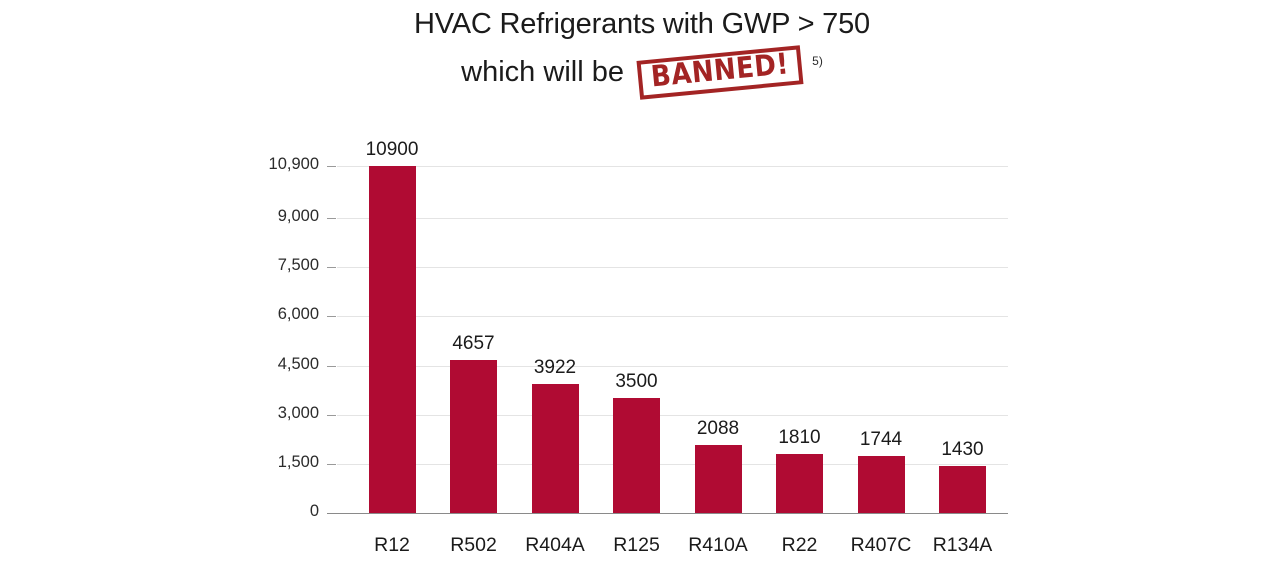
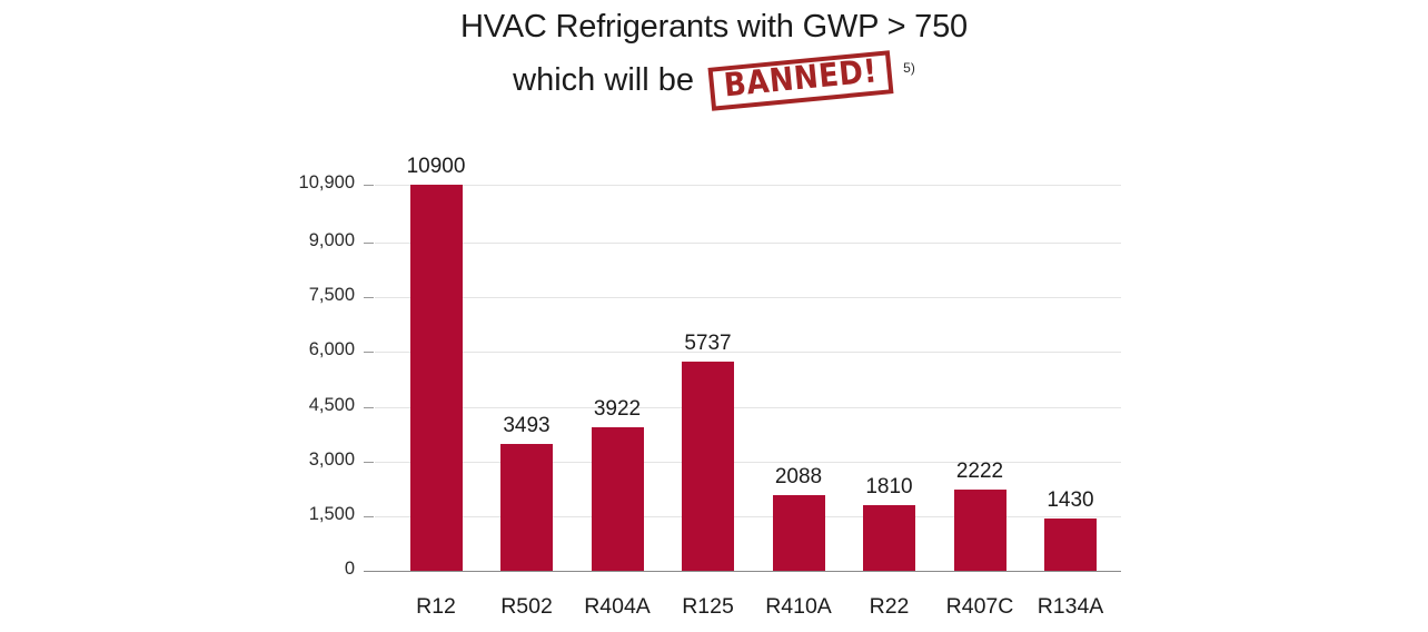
R502: 4657 -> 3493
R125: 3500 -> 5737
R407C: 1744 -> 2222
